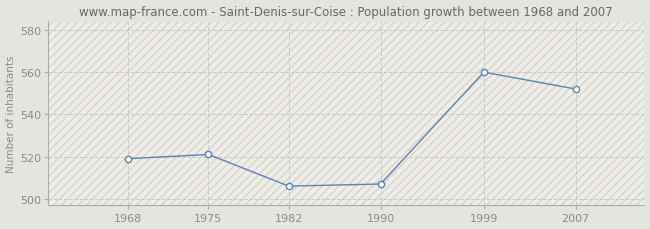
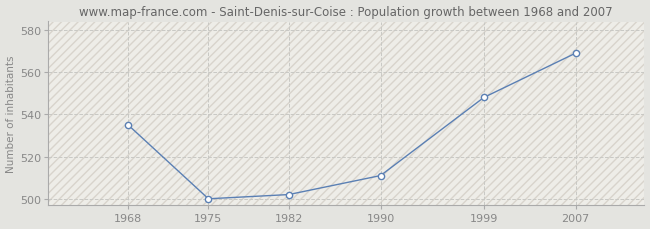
1968: 519 -> 535
1975: 521 -> 500
1982: 506 -> 502
1990: 507 -> 511
1999: 560 -> 548
2007: 552 -> 569
